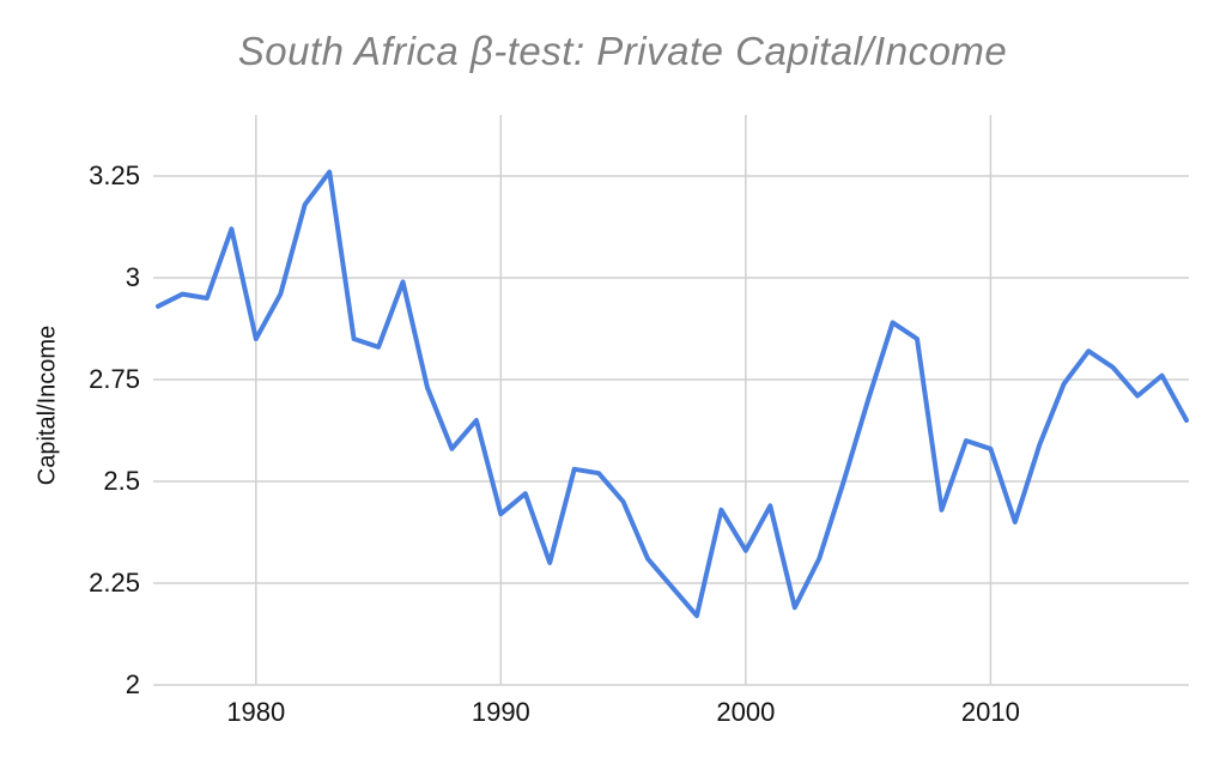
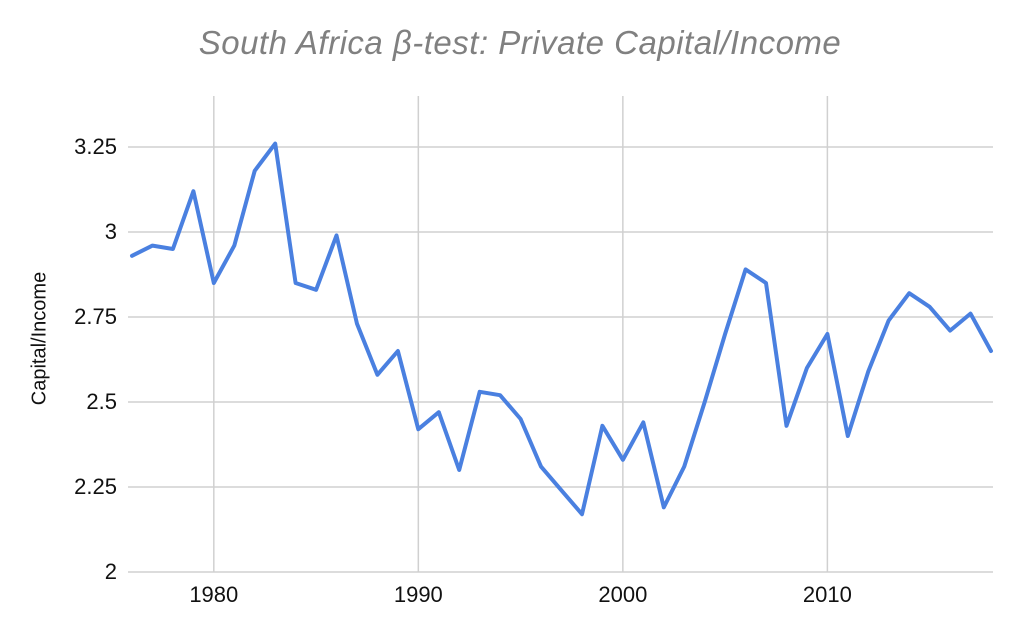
2010: 2.58 -> 2.70
